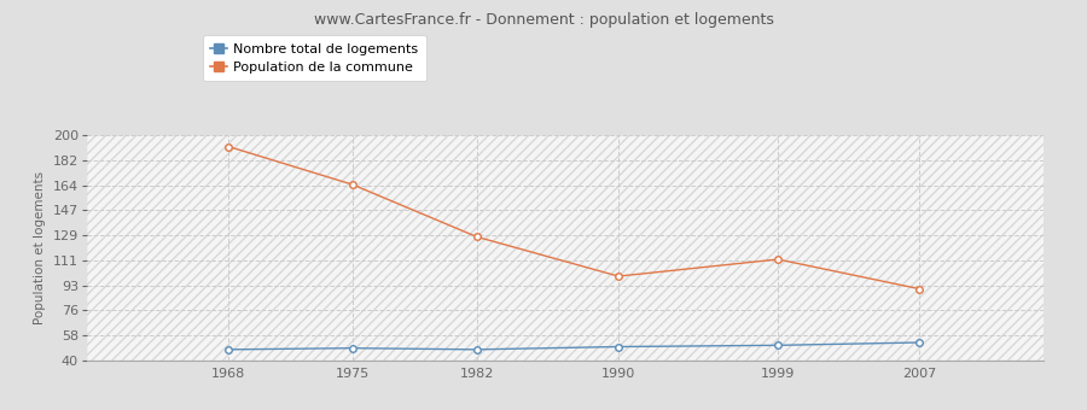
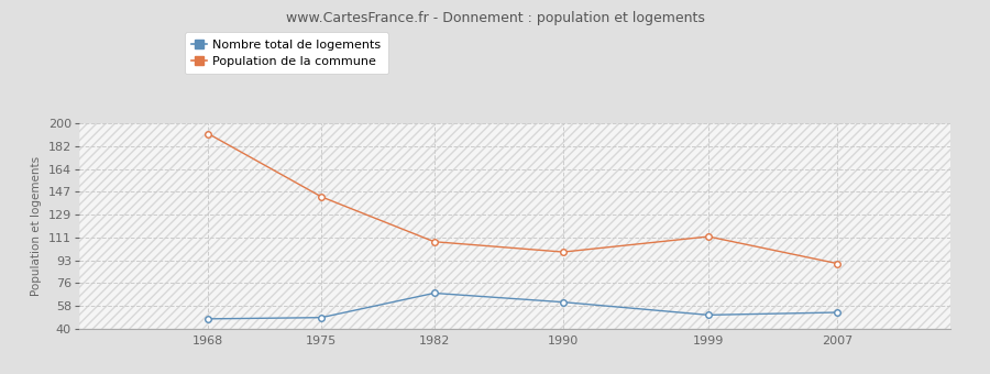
Population de la commune/1975: 165 -> 143
Nombre total de logements/1982: 48 -> 68
Population de la commune/1982: 128 -> 108
Nombre total de logements/1990: 50 -> 61
